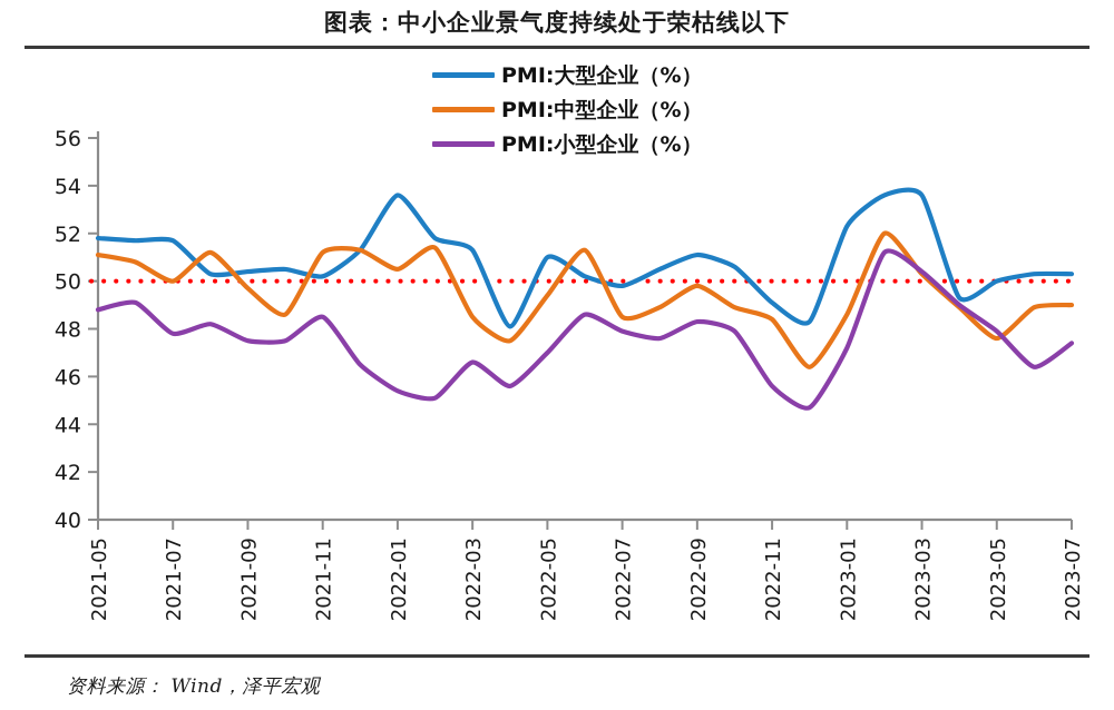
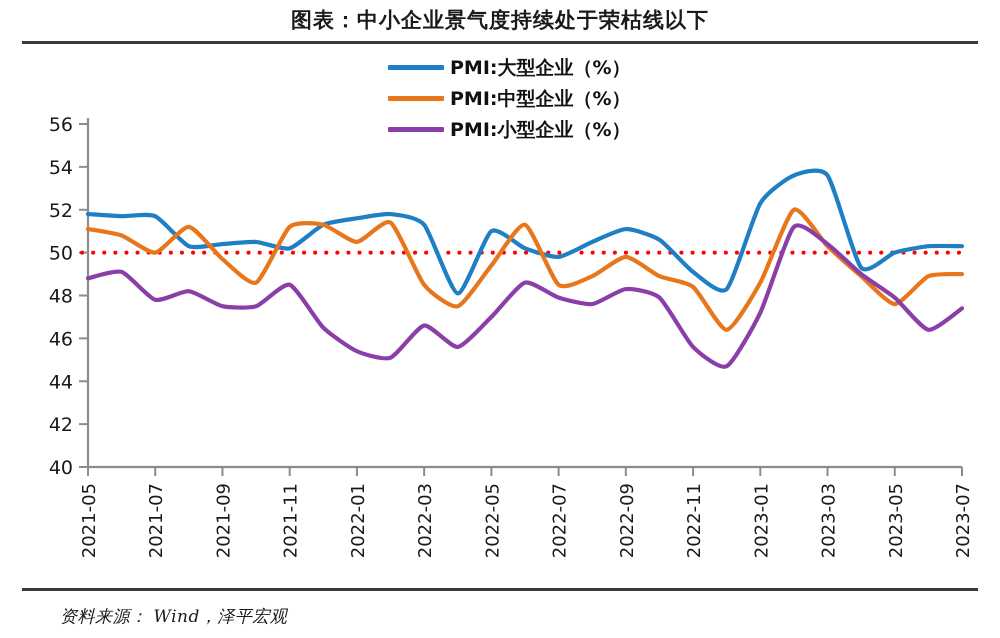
PMI:大型企业（%）/2022-01: 53.6 -> 51.6
